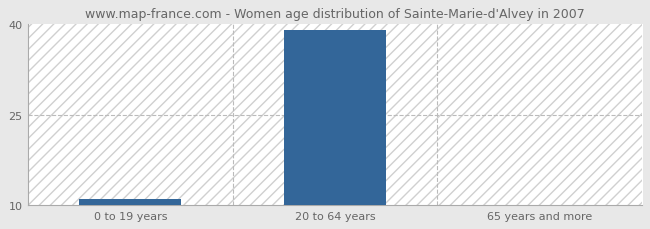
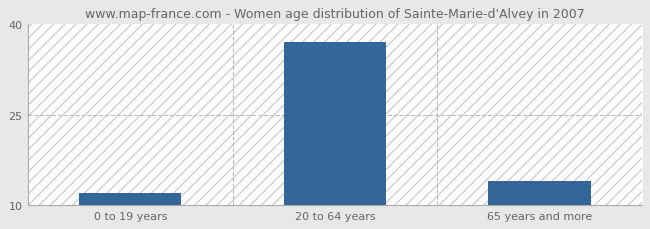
0 to 19 years: 11 -> 12
20 to 64 years: 39 -> 37
65 years and more: 10 -> 14
